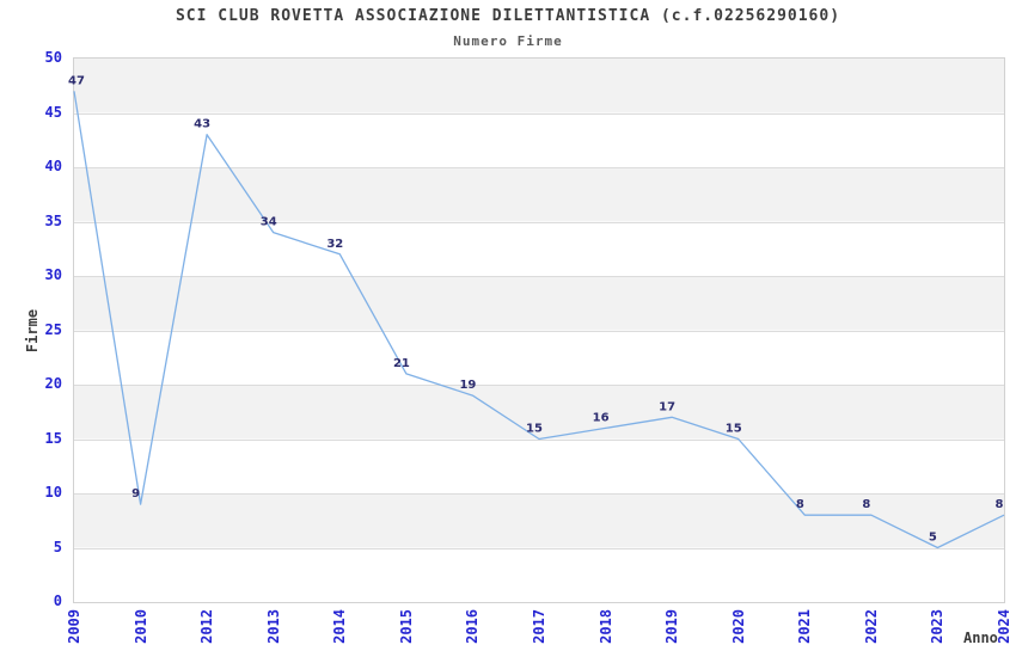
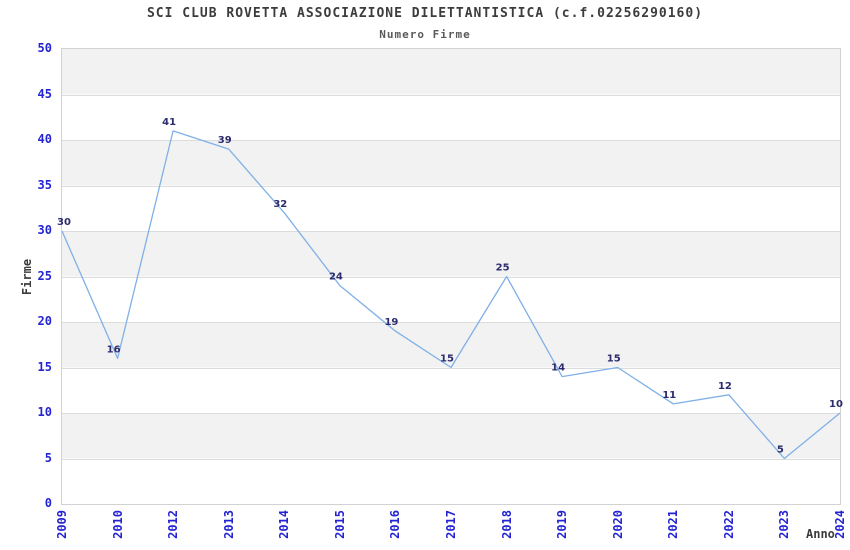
2009: 47 -> 30
2010: 9 -> 16
2012: 43 -> 41
2013: 34 -> 39
2015: 21 -> 24
2018: 16 -> 25
2019: 17 -> 14
2021: 8 -> 11
2022: 8 -> 12
2024: 8 -> 10
